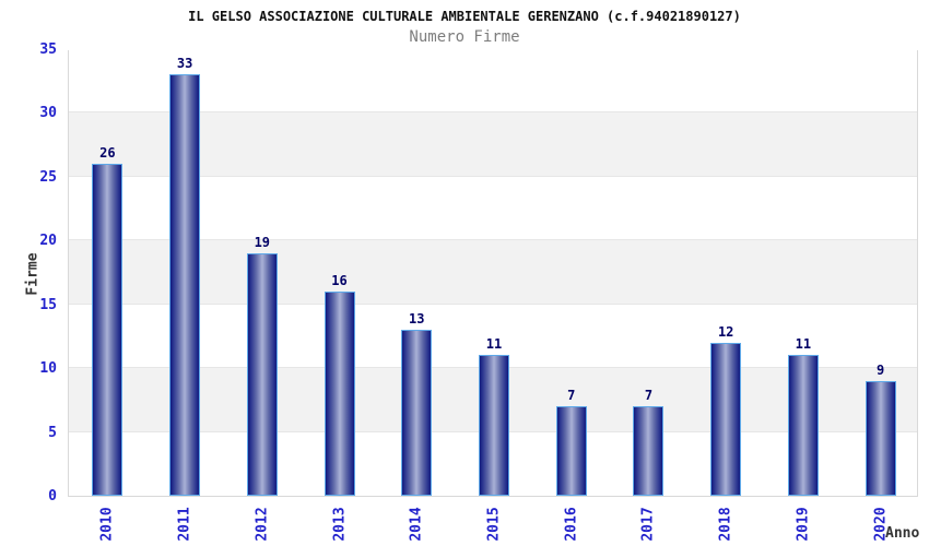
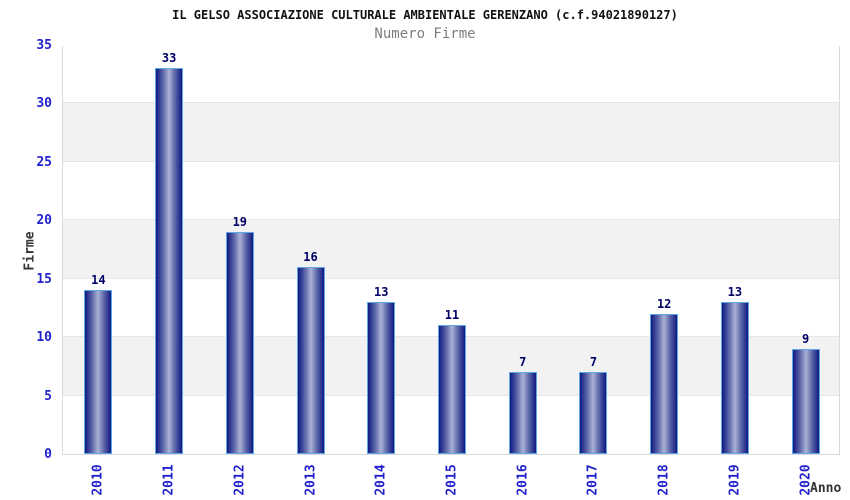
2010: 26 -> 14
2019: 11 -> 13
